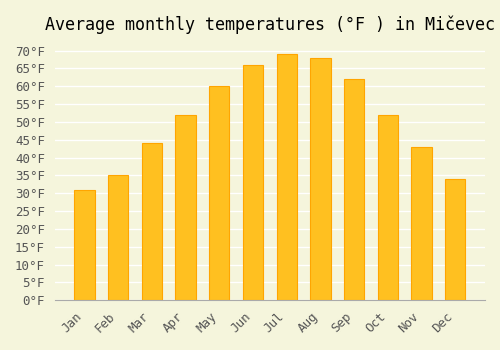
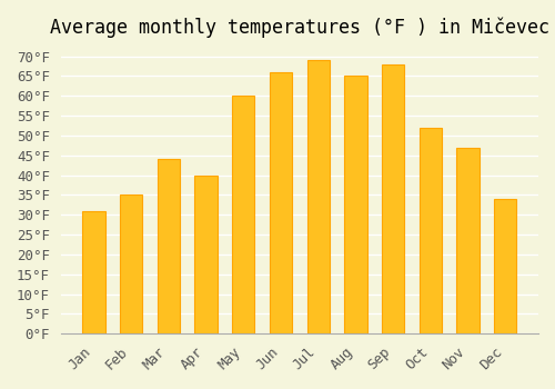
Apr: 52°F -> 40°F
Aug: 68°F -> 65°F
Sep: 62°F -> 68°F
Nov: 43°F -> 47°F
